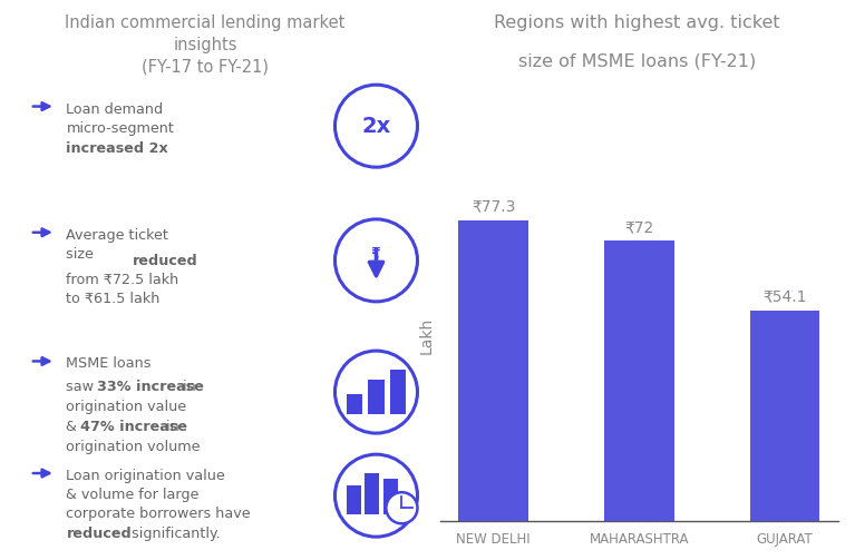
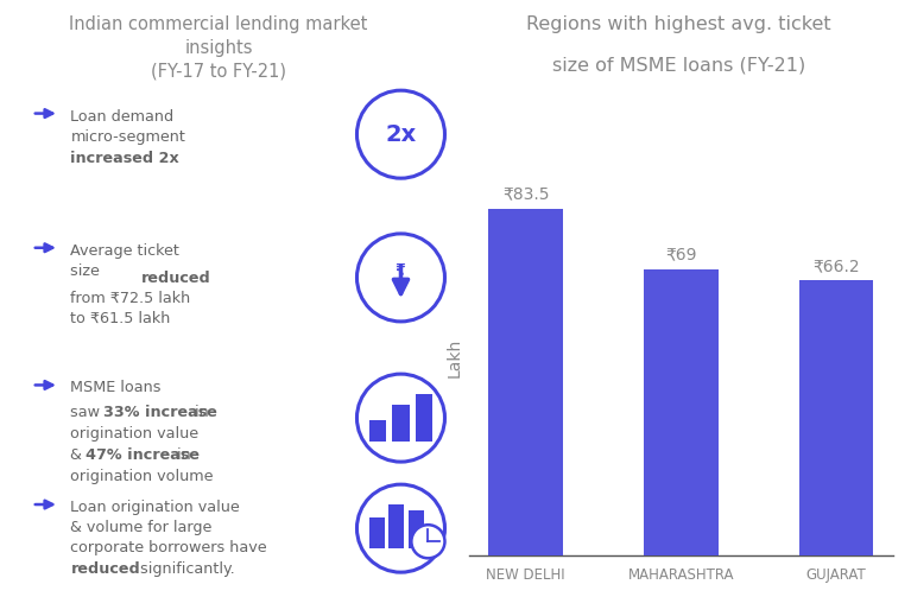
NEW DELHI: ₹77.3 -> ₹83.5
MAHARASHTRA: ₹72 -> ₹69
GUJARAT: ₹54.1 -> ₹66.2
